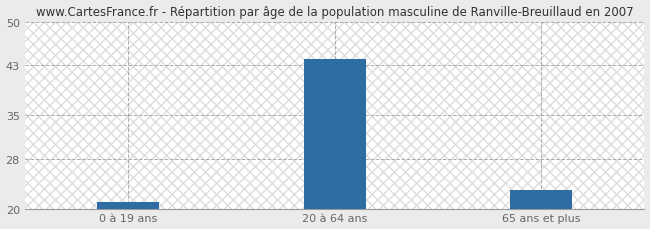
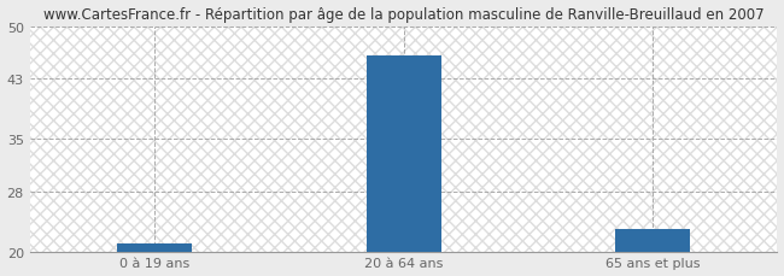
20 à 64 ans: 44 -> 46
